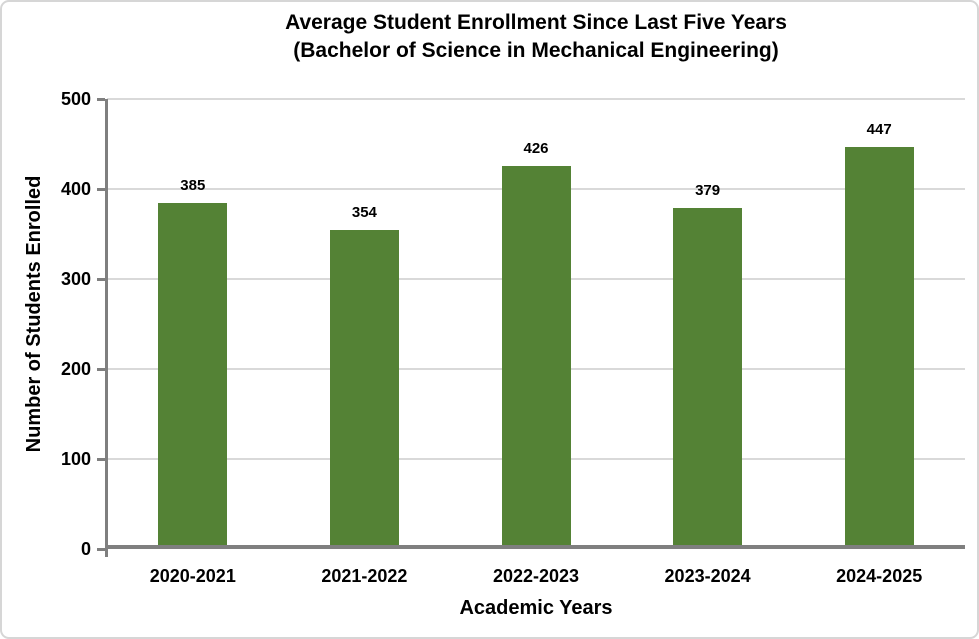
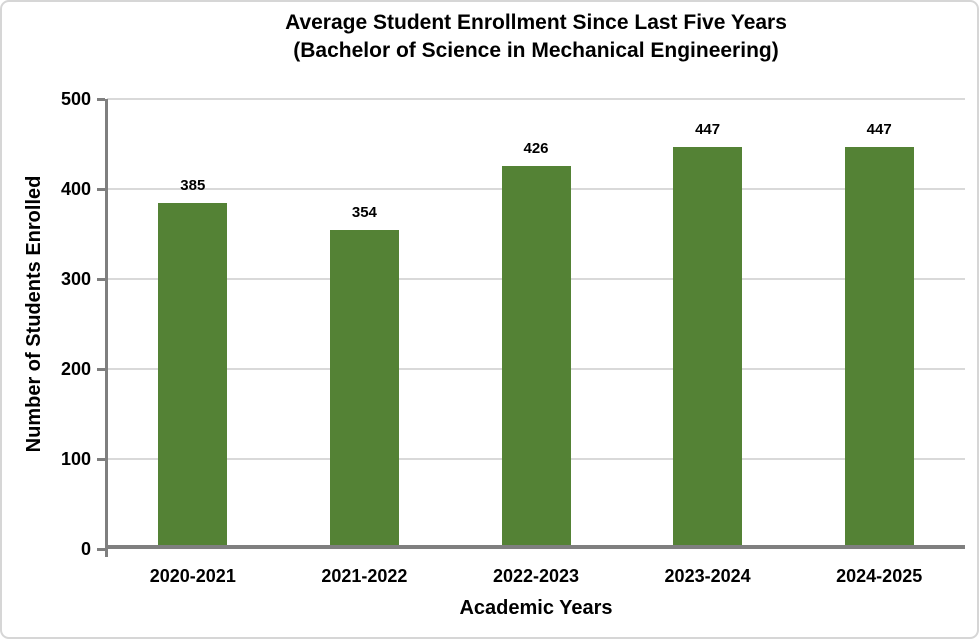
2023-2024: 379 -> 447
